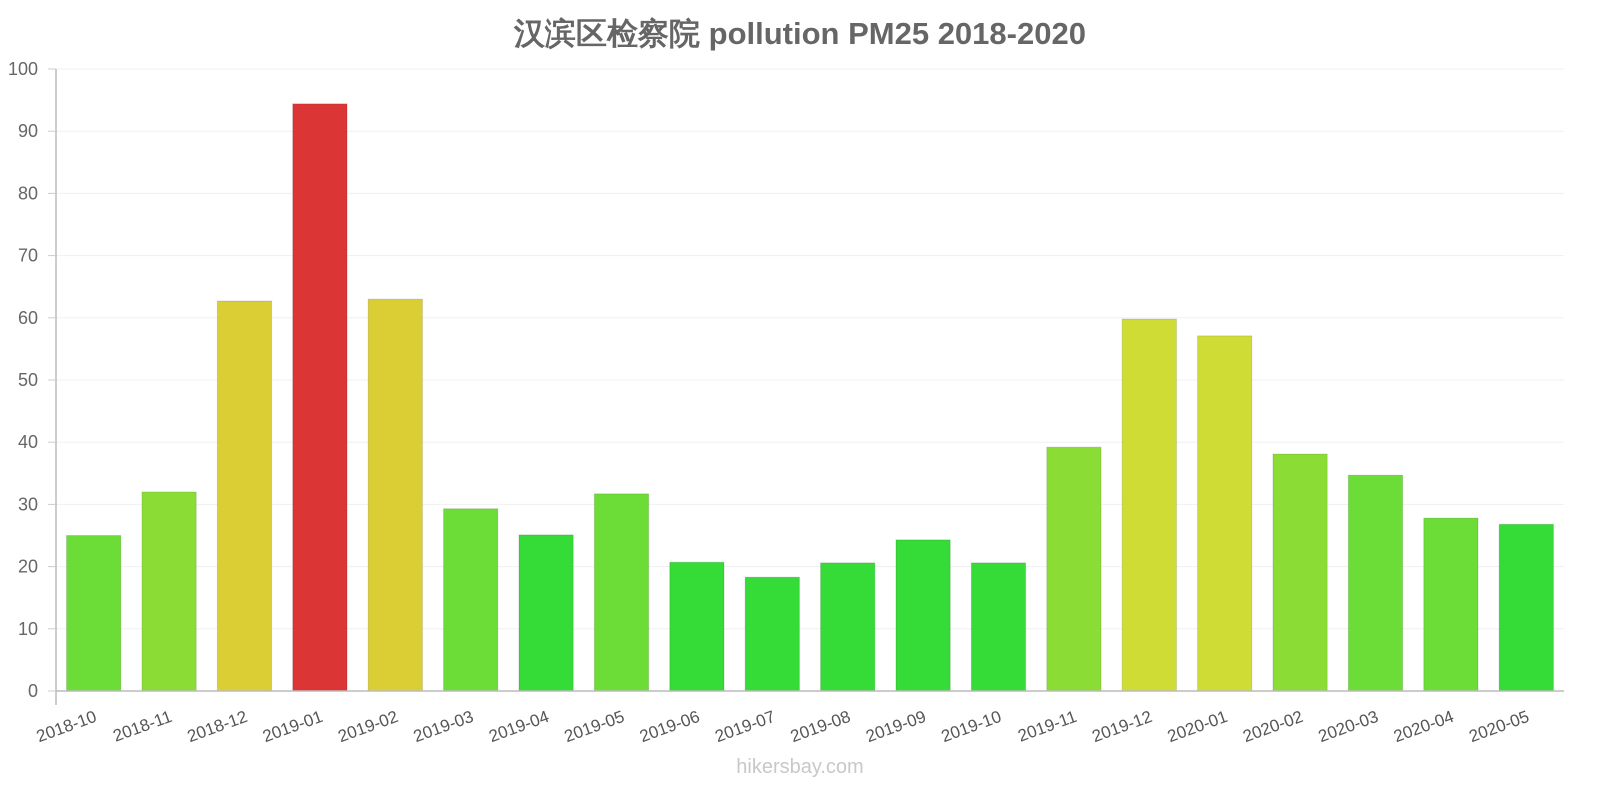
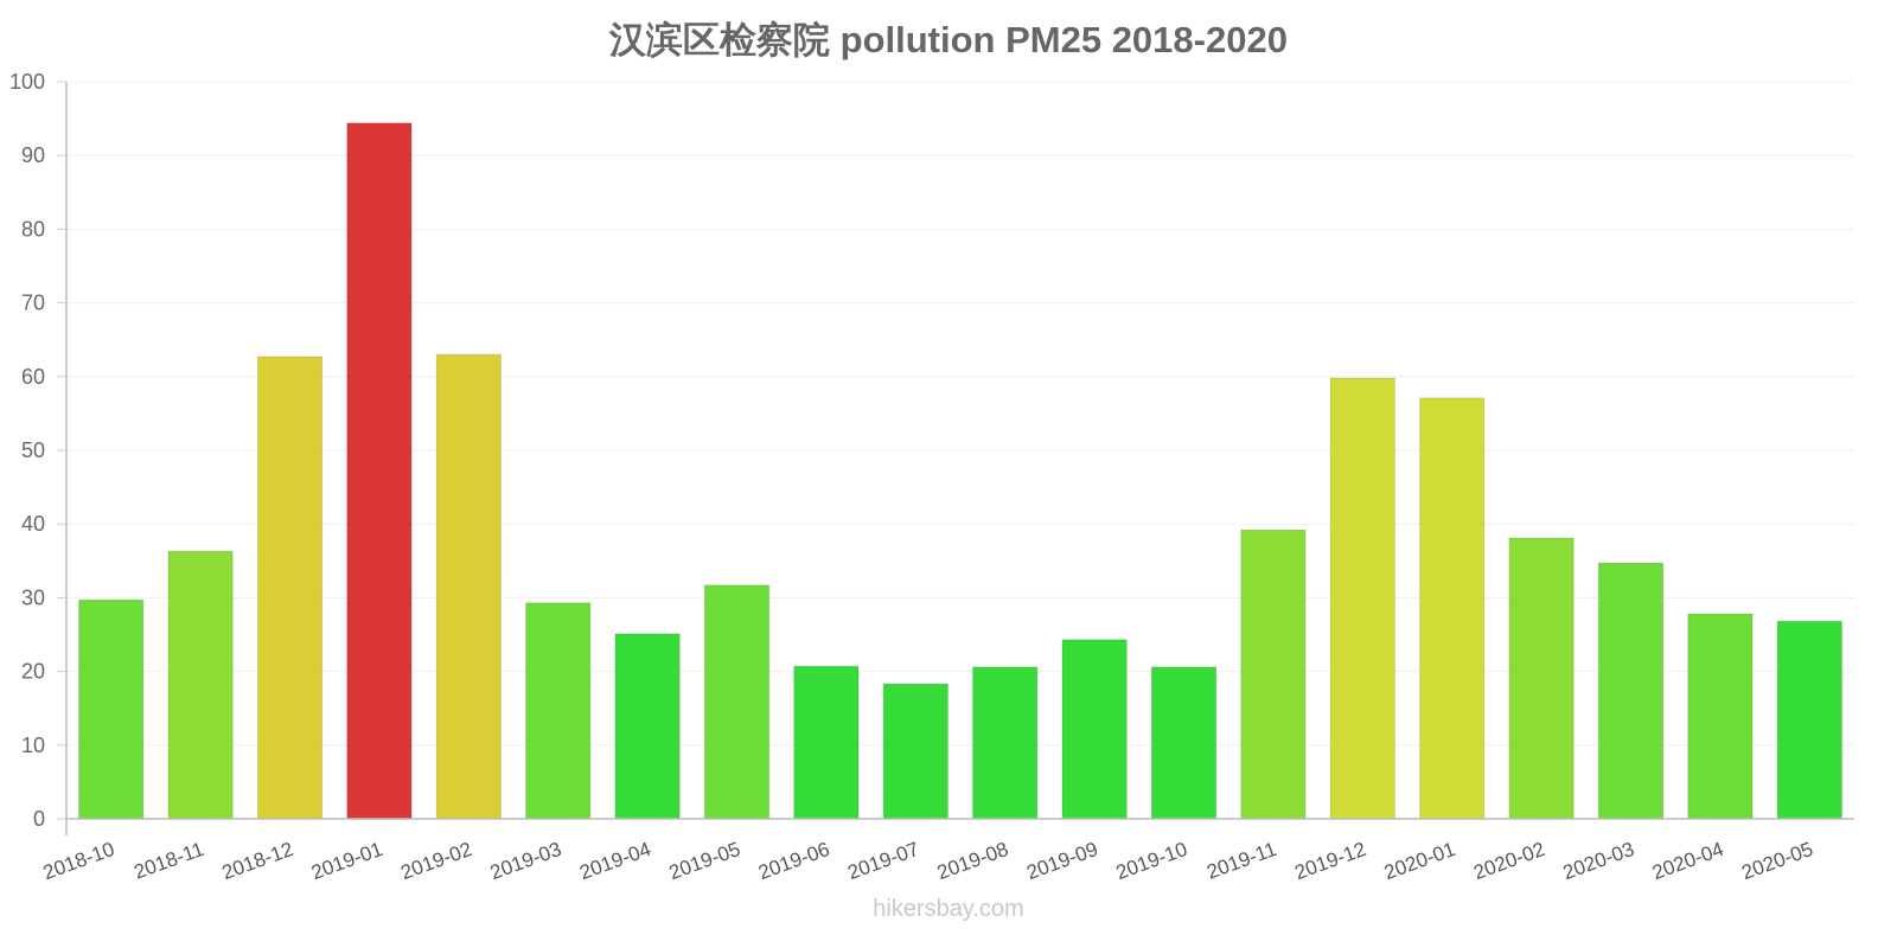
2018-10: 25 -> 30
2018-11: 32 -> 36
